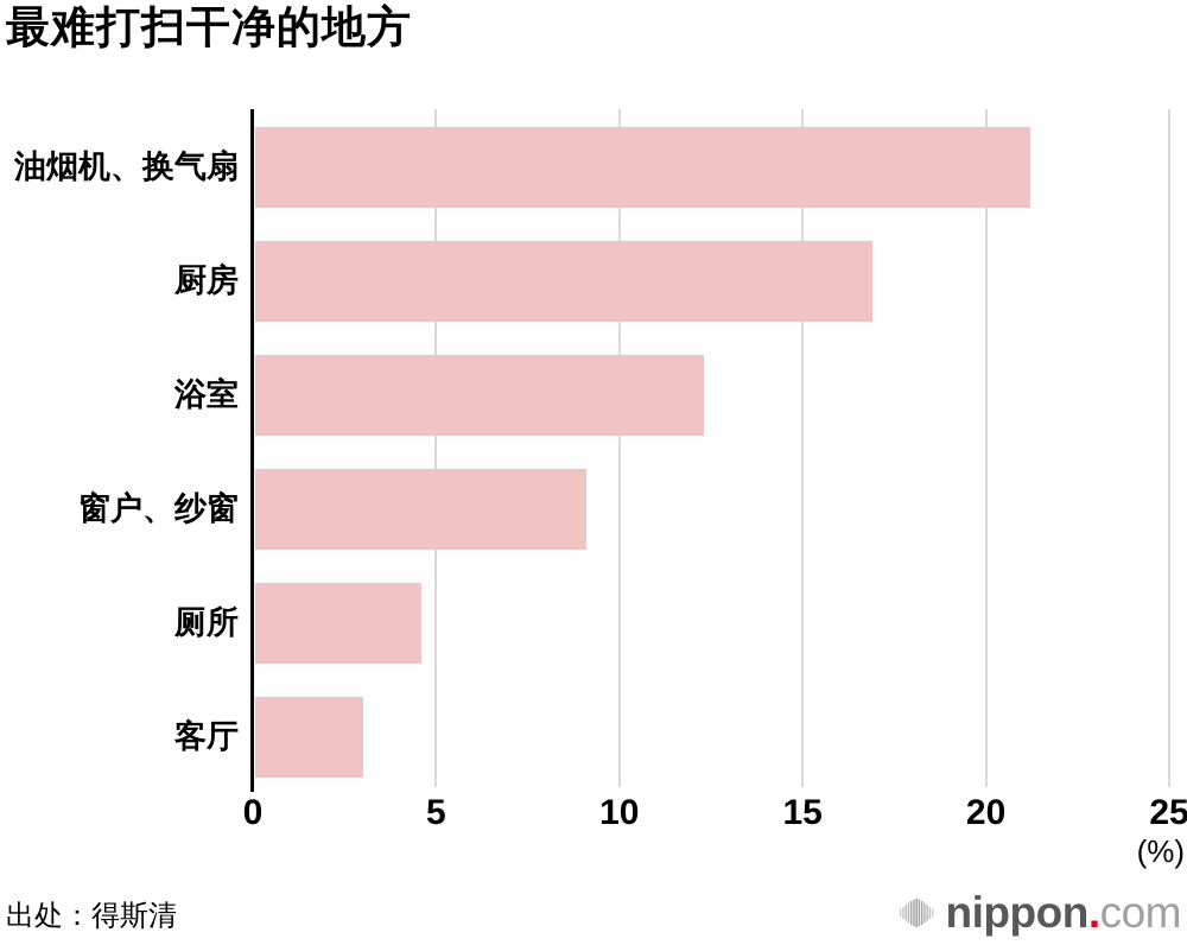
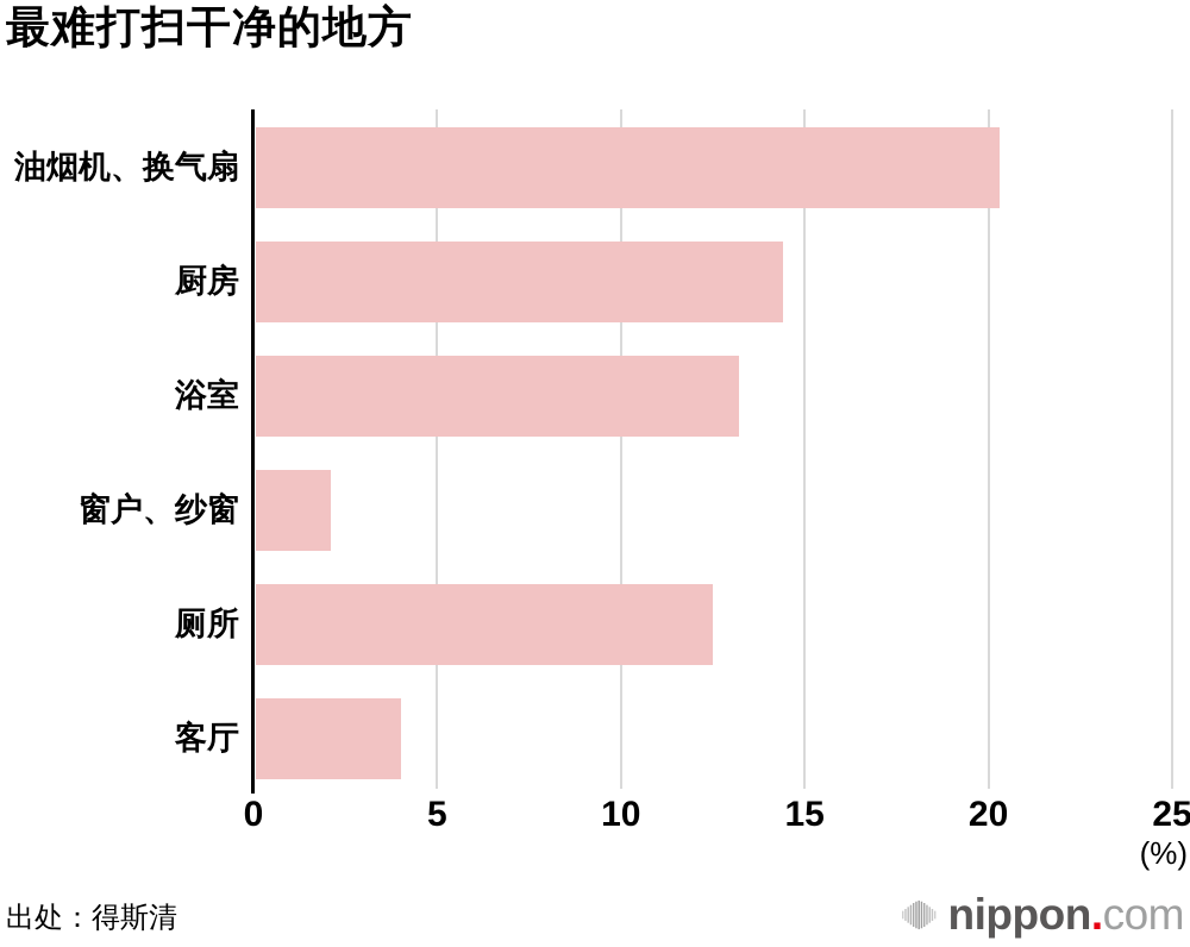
油烟机、换气扇: 21.2 -> 20.3
厨房: 16.9 -> 14.4
浴室: 12.3 -> 13.2
窗户、纱窗: 9.1 -> 2.1
厕所: 4.6 -> 12.5
客厅: 3.0 -> 4.0
